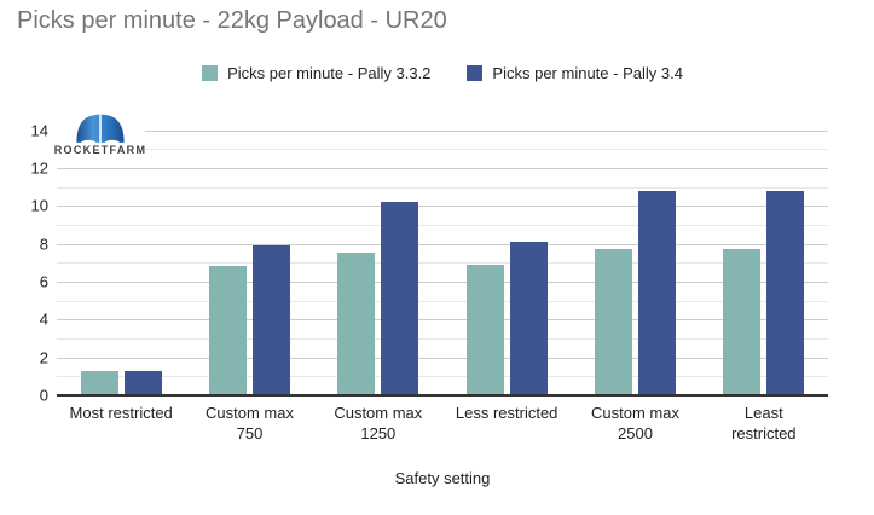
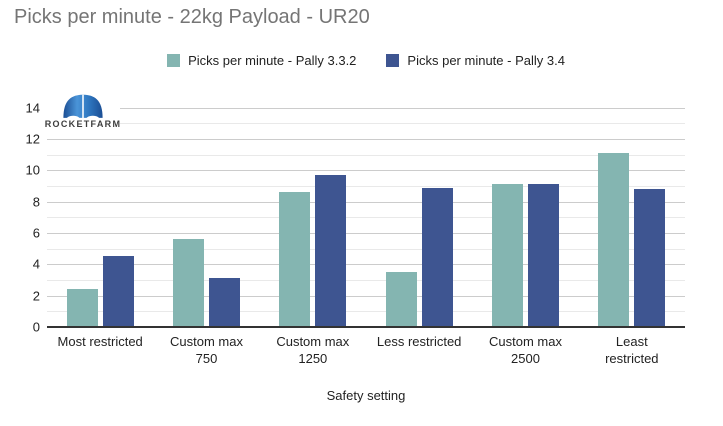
Picks per minute - Pally 3.3.2/Most restricted: 1.3 -> 2.4
Picks per minute - Pally 3.4/Most restricted: 1.3 -> 4.5
Picks per minute - Pally 3.3.2/Custom max 750: 6.8 -> 5.6
Picks per minute - Pally 3.4/Custom max 750: 7.9 -> 3.1
Picks per minute - Pally 3.3.2/Custom max 1250: 7.5 -> 8.6
Picks per minute - Pally 3.4/Custom max 1250: 10.2 -> 9.7
Picks per minute - Pally 3.3.2/Less restricted: 6.9 -> 3.5
Picks per minute - Pally 3.4/Less restricted: 8.1 -> 8.9
Picks per minute - Pally 3.3.2/Custom max 2500: 7.7 -> 9.1
Picks per minute - Pally 3.4/Custom max 2500: 10.8 -> 9.1
Picks per minute - Pally 3.3.2/Least restricted: 7.7 -> 11.1
Picks per minute - Pally 3.4/Least restricted: 10.8 -> 8.8
